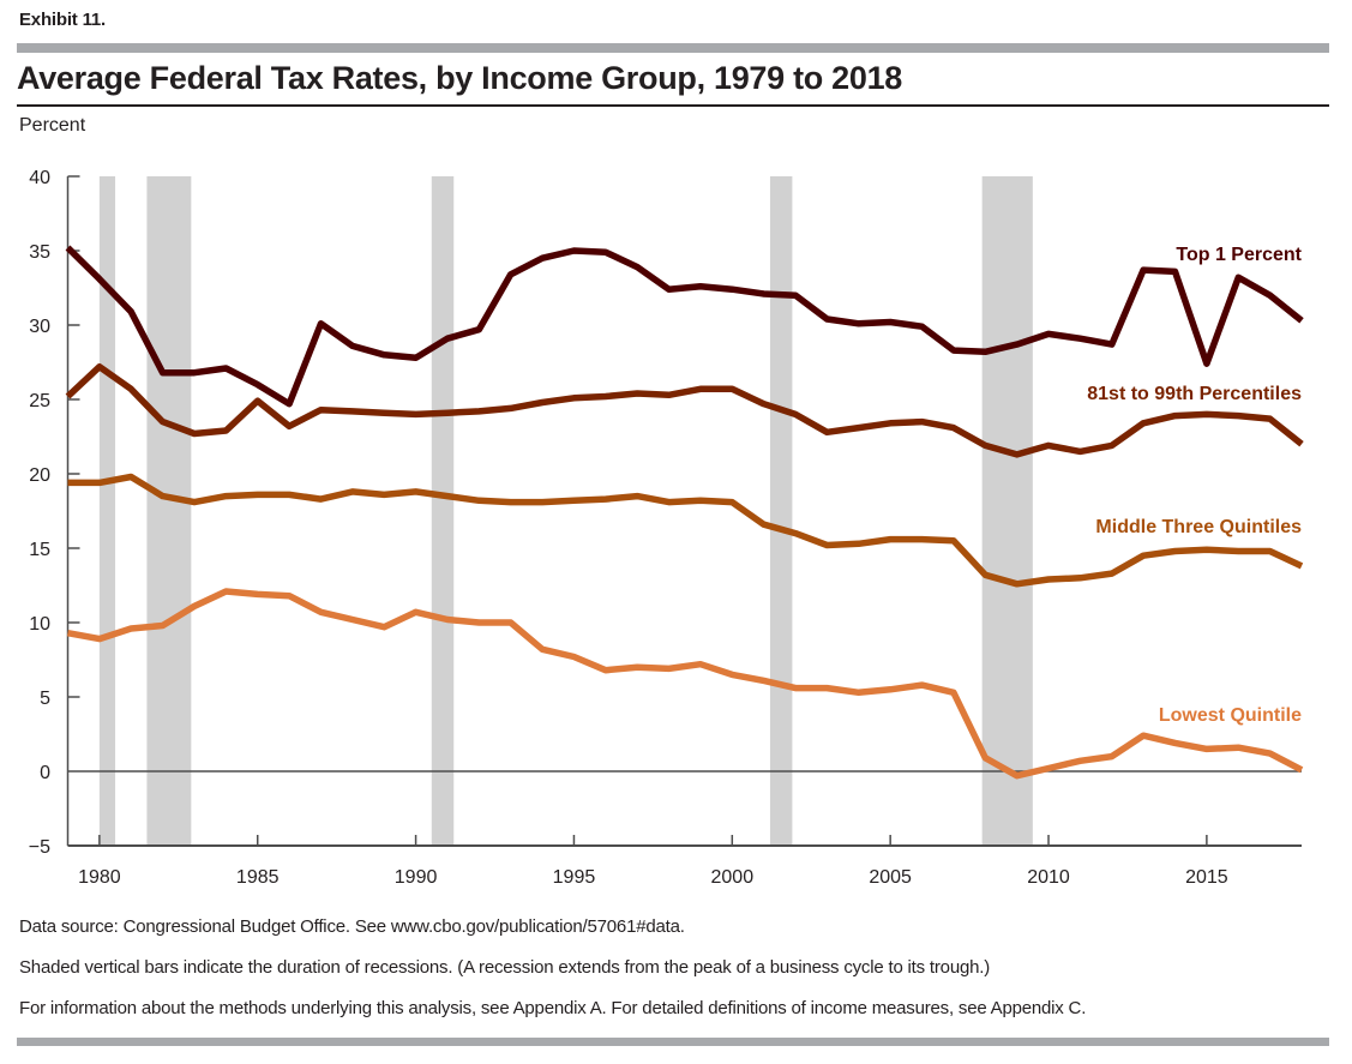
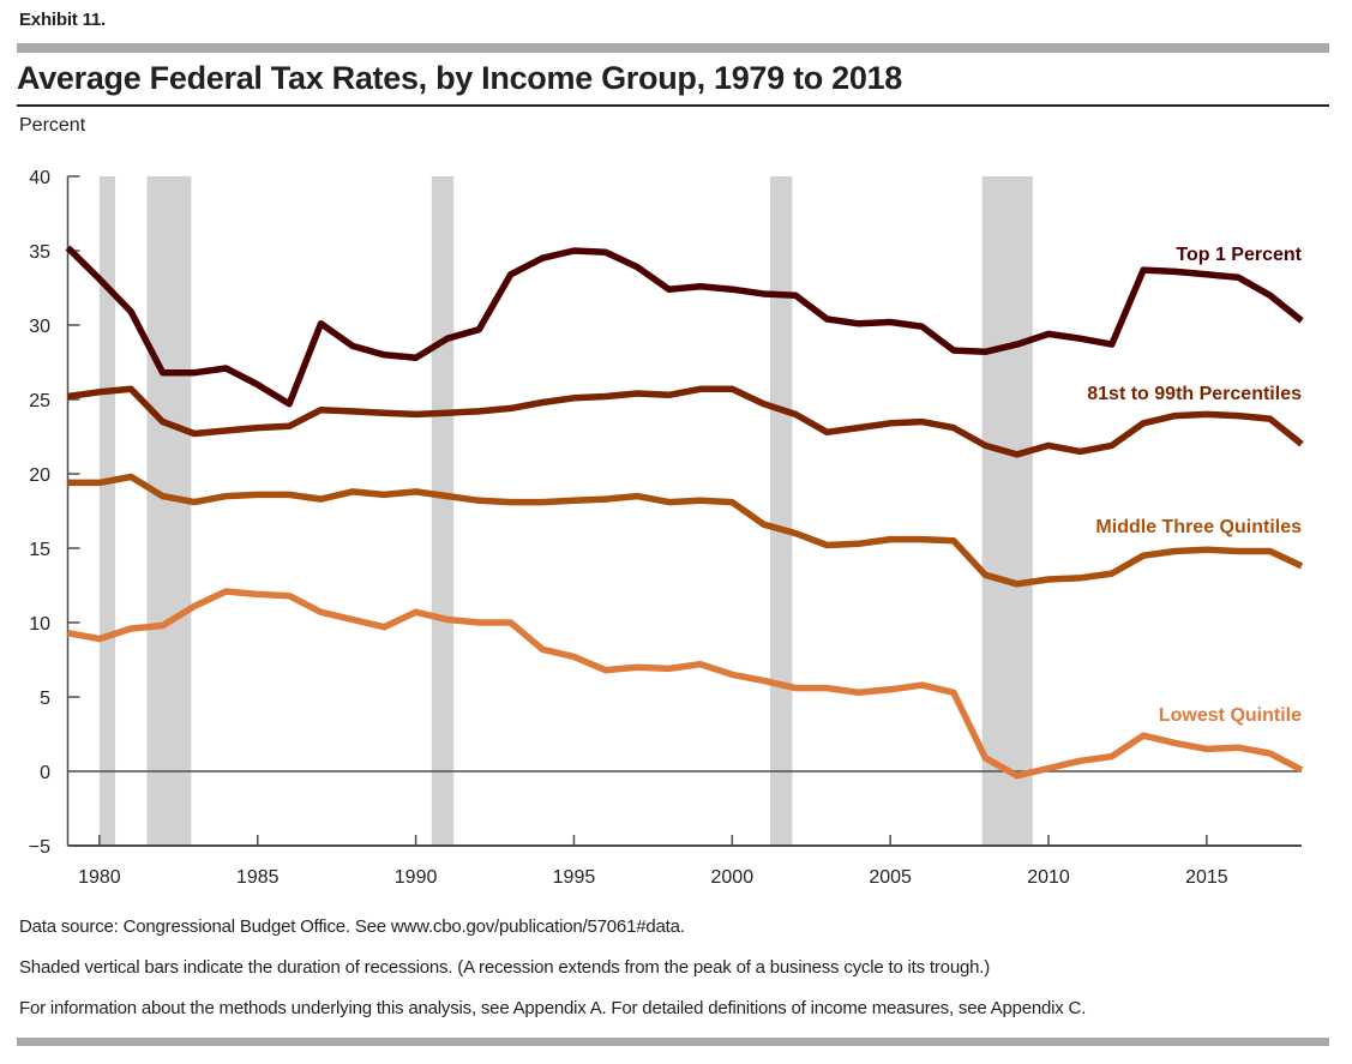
81st to 99th Percentiles/1980: 27.2 -> 25.5
81st to 99th Percentiles/1985: 24.9 -> 23.1
Top 1 Percent/2015: 27.4 -> 33.4
